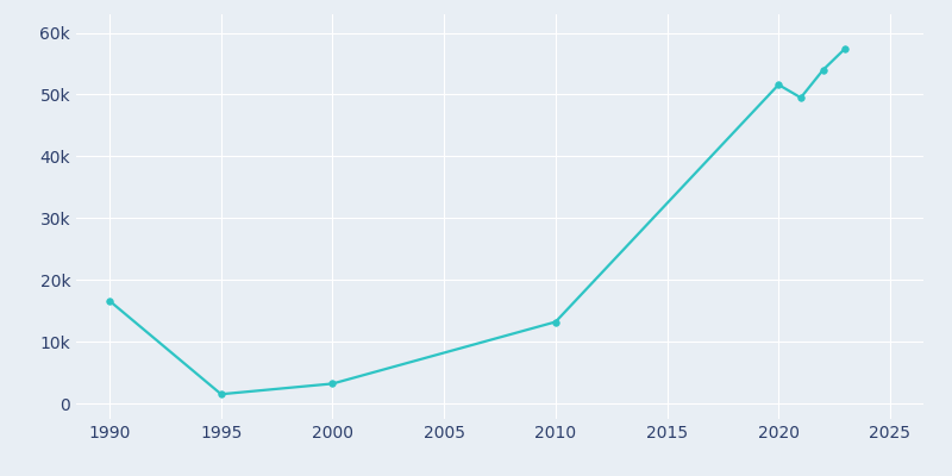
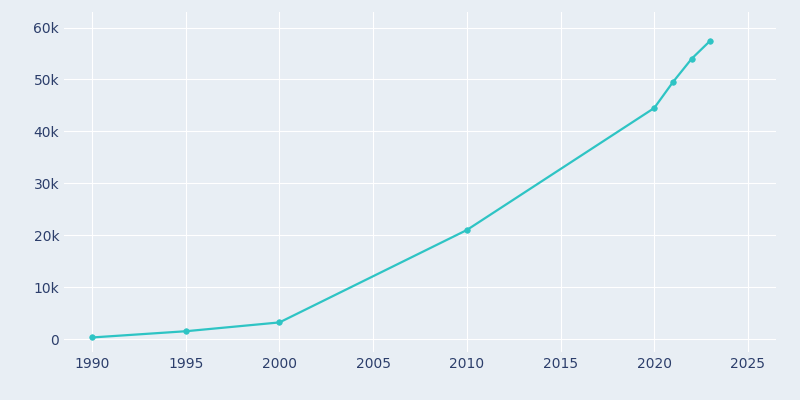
1990: 16.6k -> 0.3k
2010: 13.2k -> 21.0k
2020: 51.6k -> 44.5k
